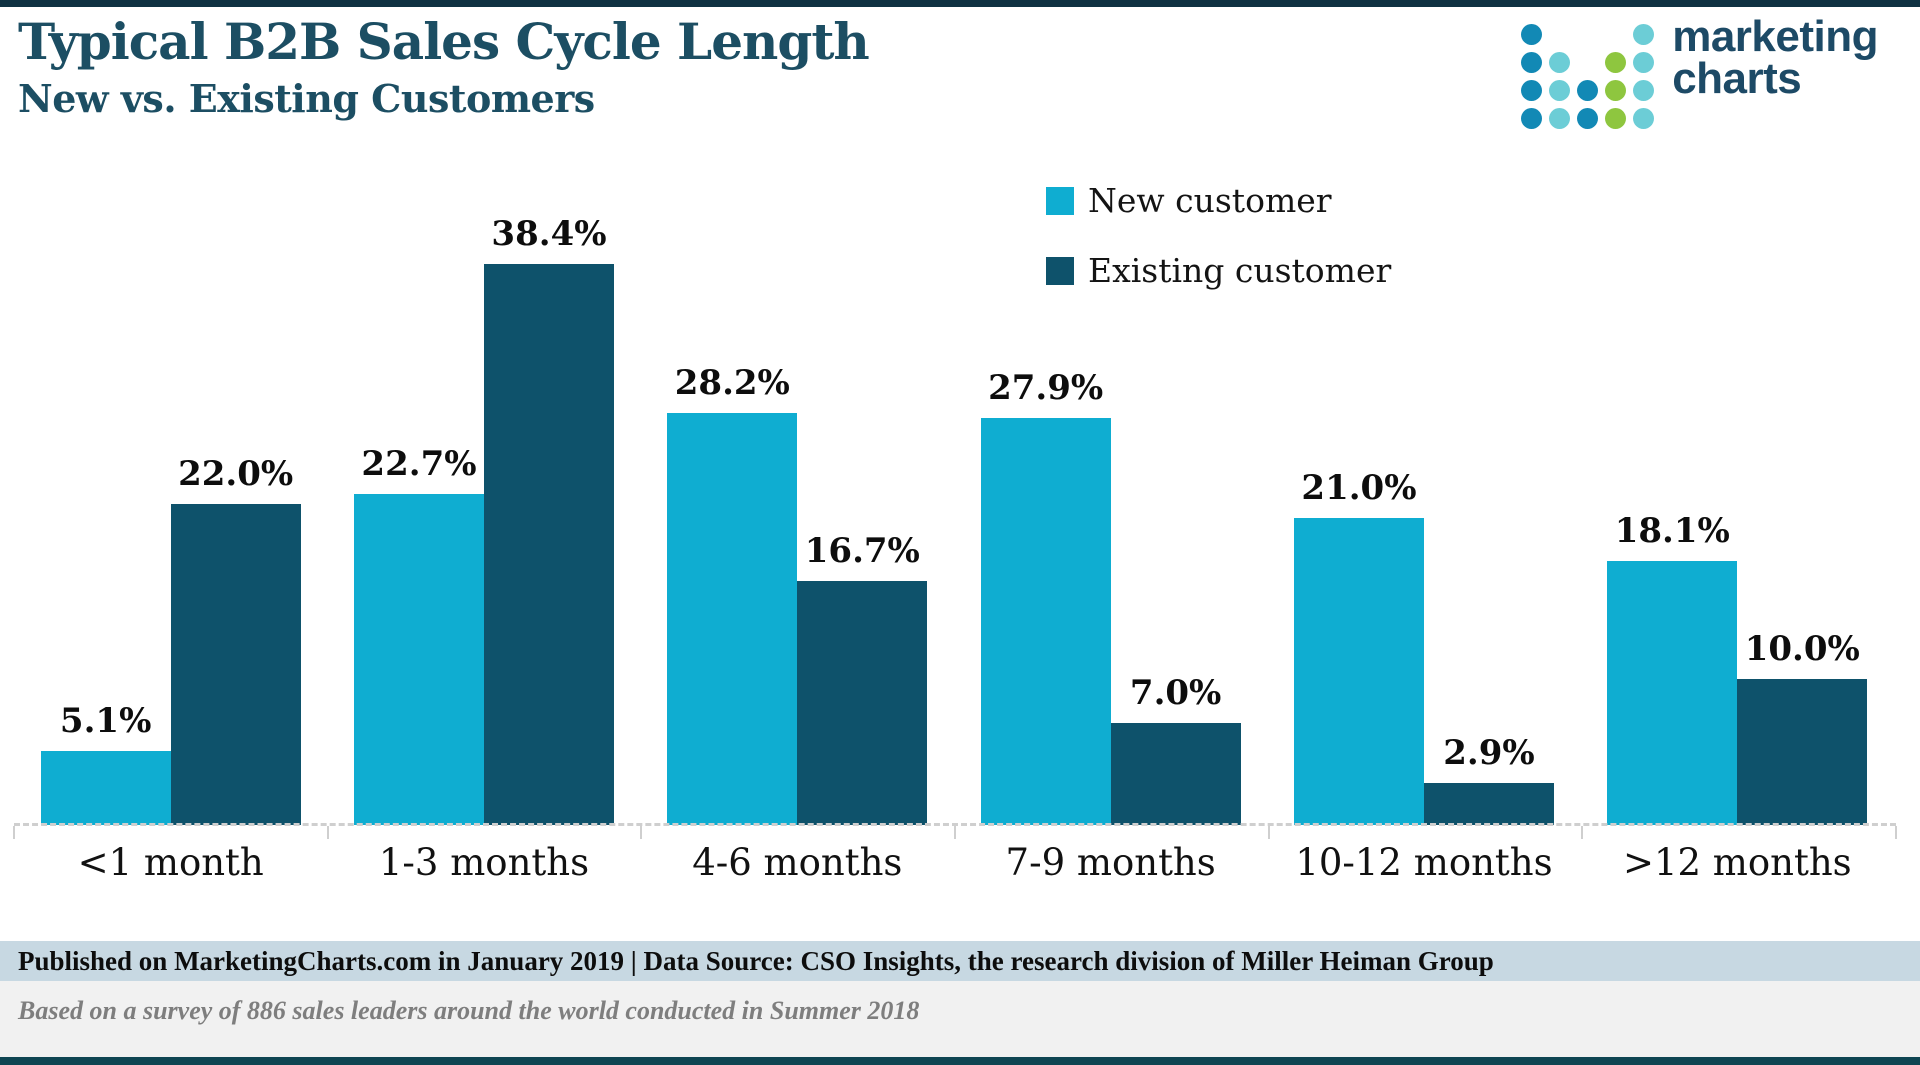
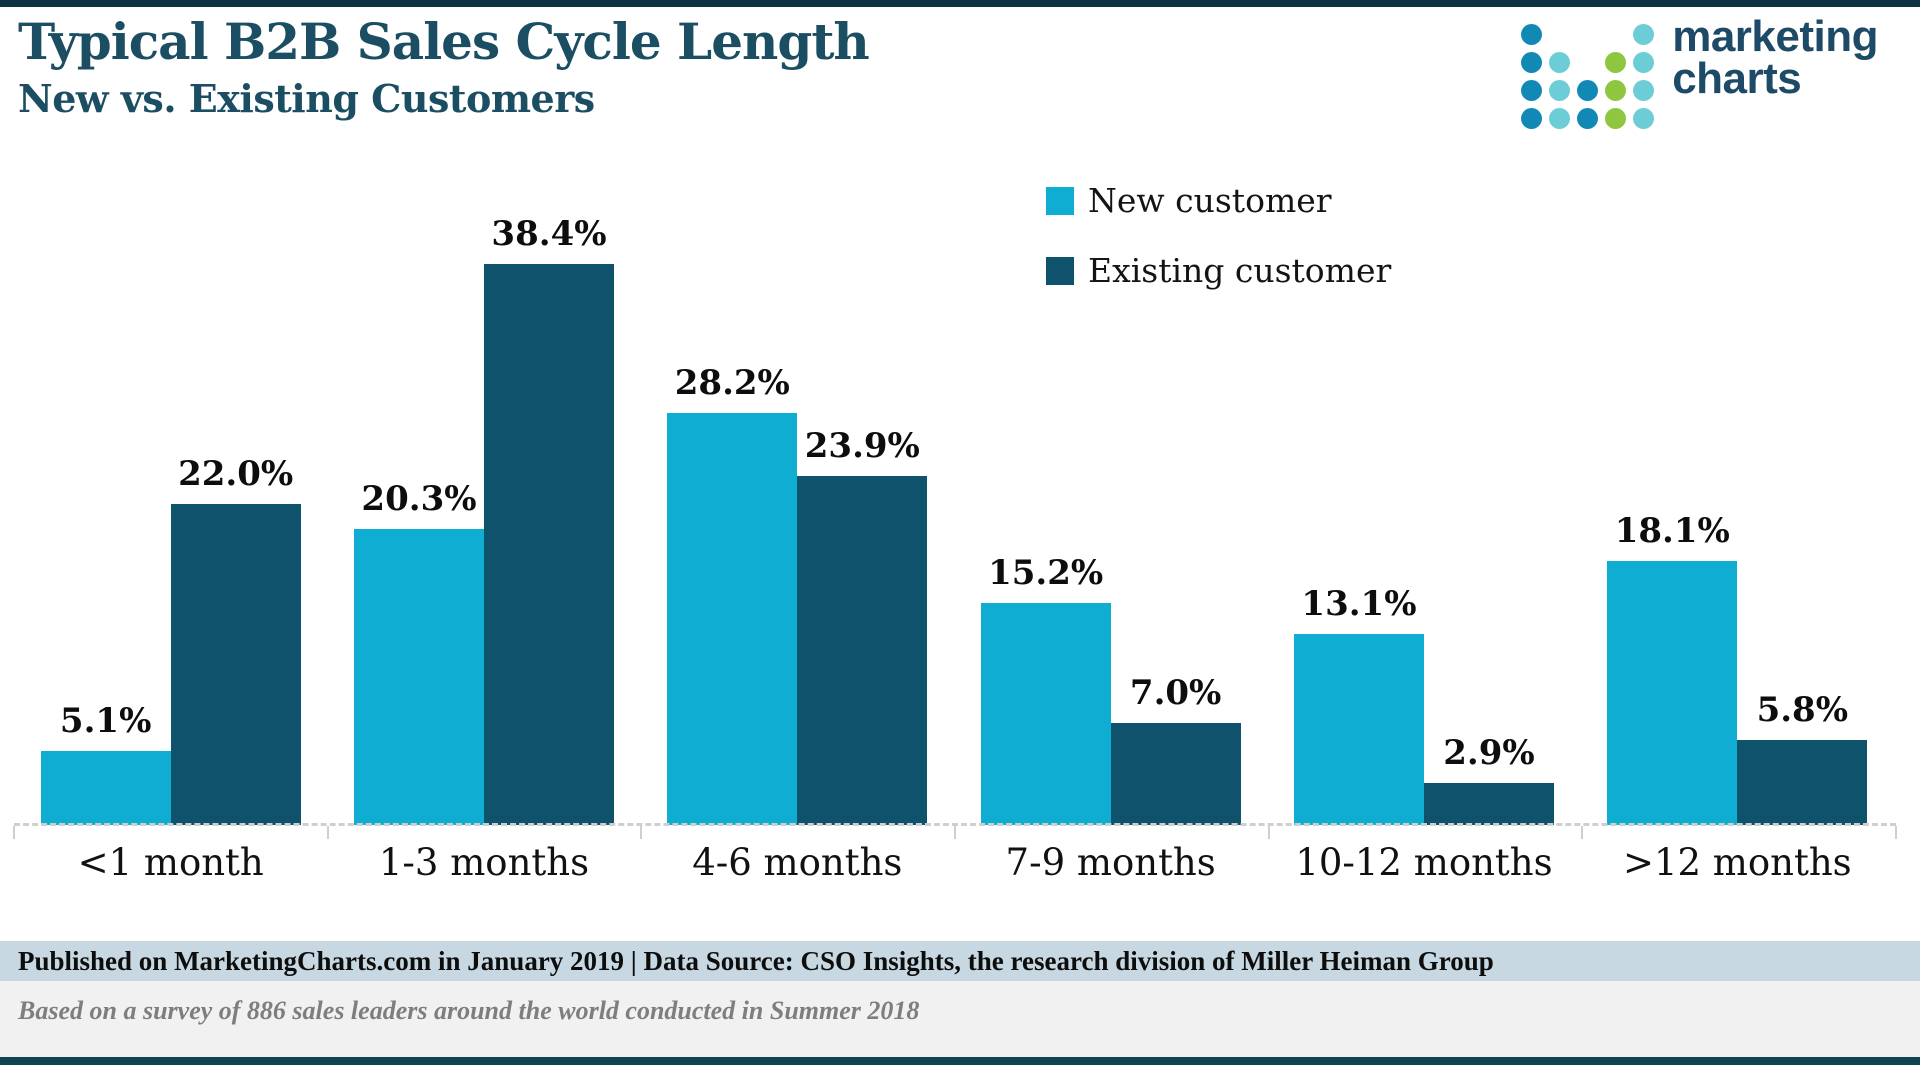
New customer/1-3 months: 22.7% -> 20.3%
Existing customer/4-6 months: 16.7% -> 23.9%
New customer/7-9 months: 27.9% -> 15.2%
New customer/10-12 months: 21.0% -> 13.1%
Existing customer/>12 months: 10.0% -> 5.8%
